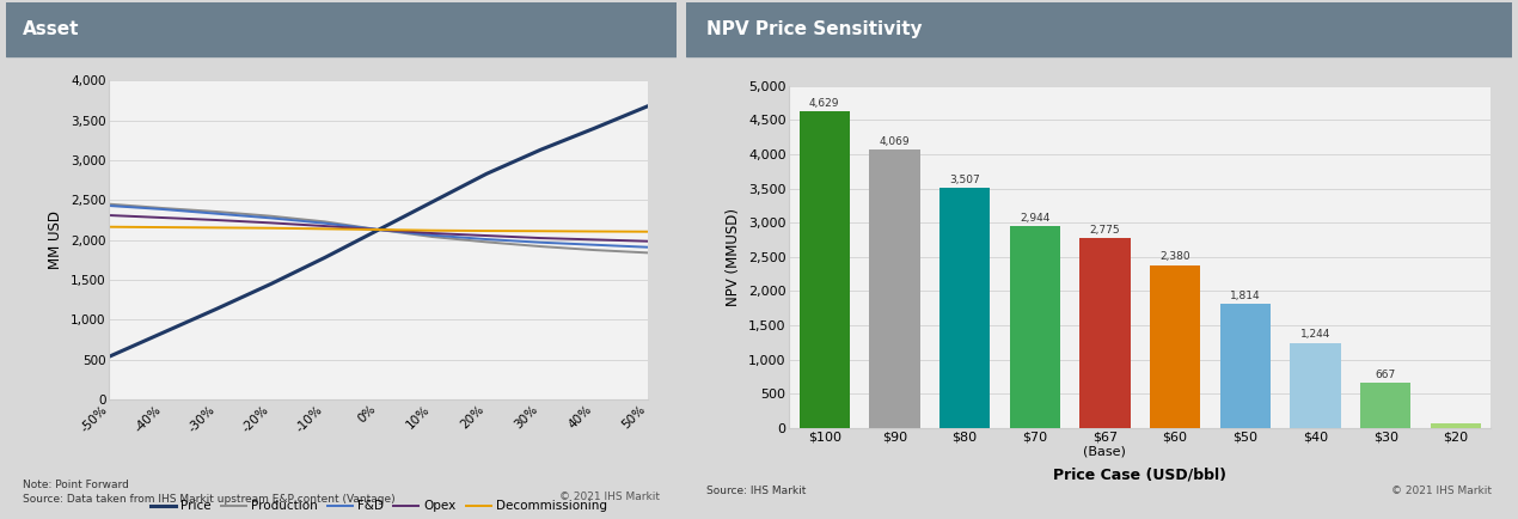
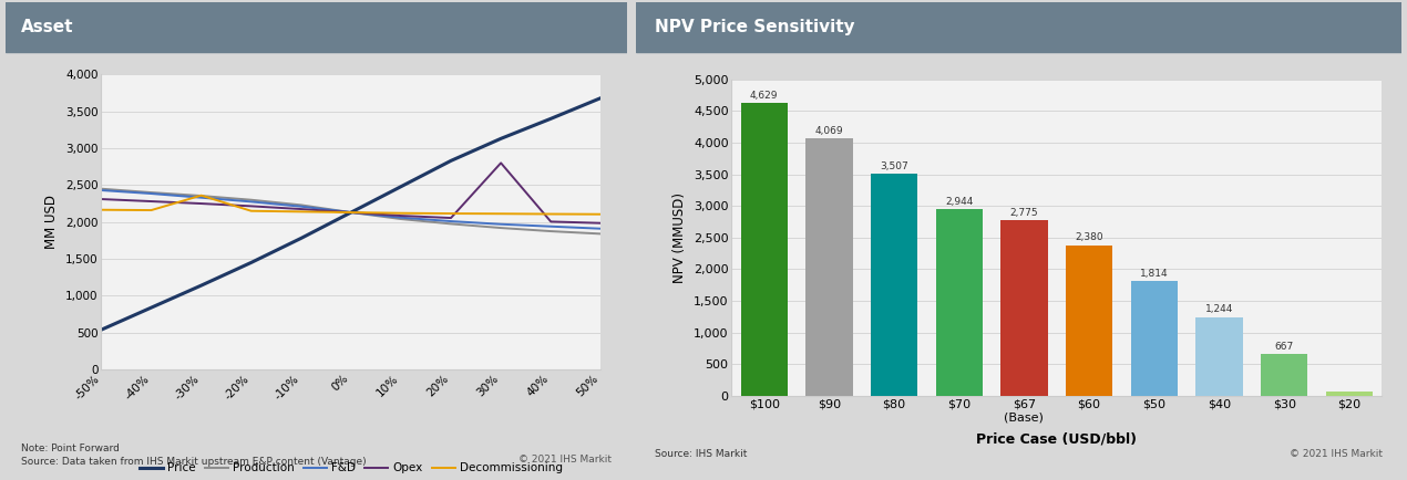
Decommissioning/-30%: 2,160 -> 2,360
Opex/30%: 2,020 -> 2,800
